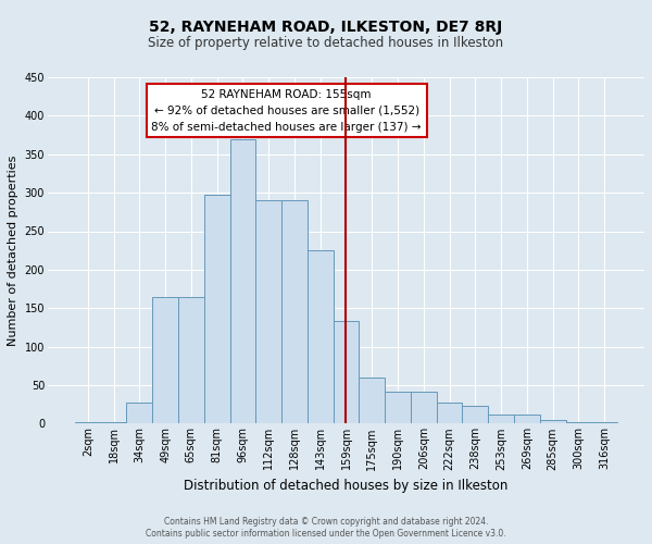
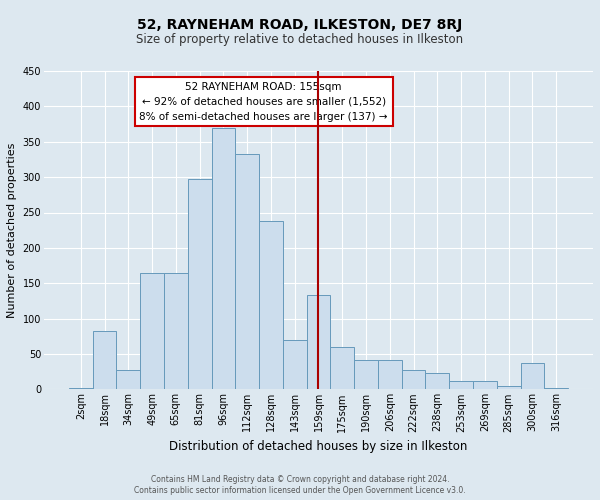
18sqm: 2 -> 82
112sqm: 290 -> 332
128sqm: 290 -> 238
143sqm: 225 -> 70
300sqm: 2 -> 38
